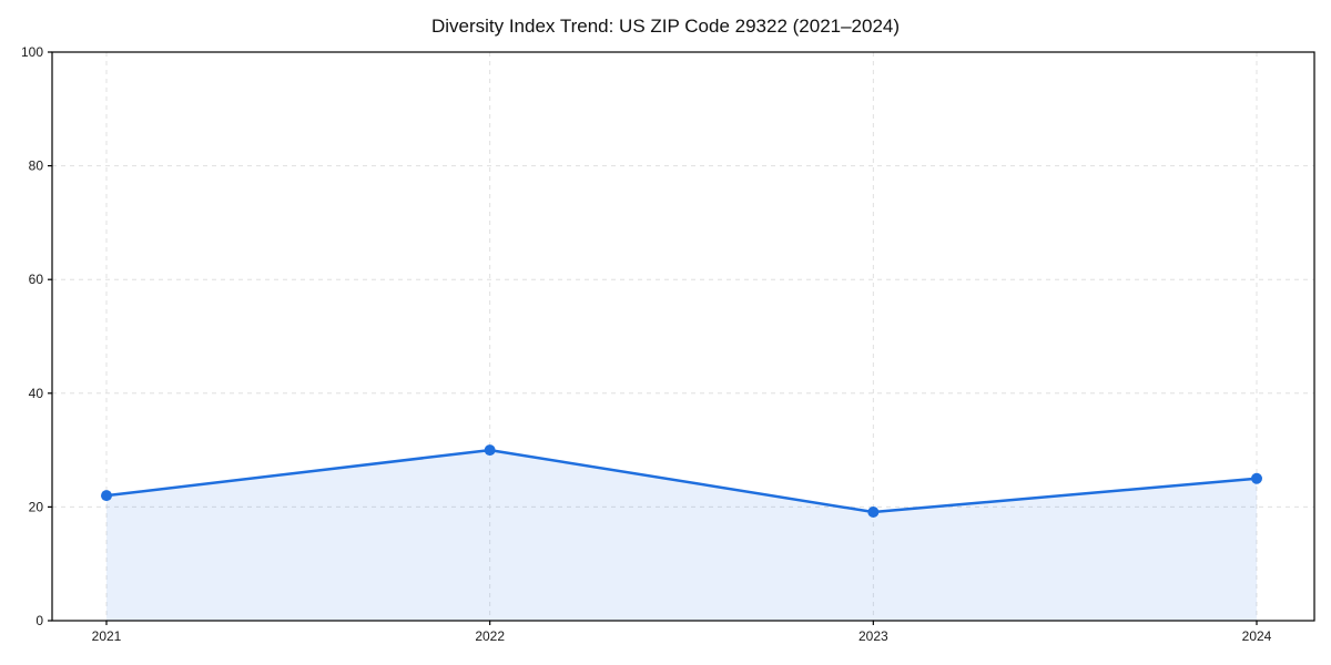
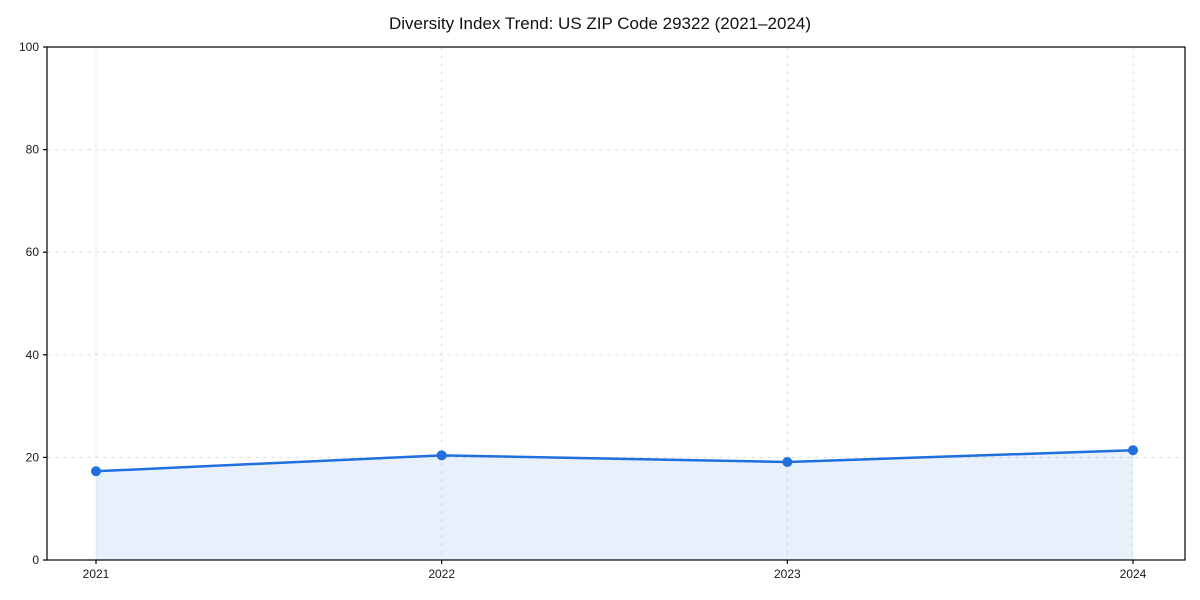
2021: 22 -> 17
2022: 30 -> 20
2024: 25 -> 21
